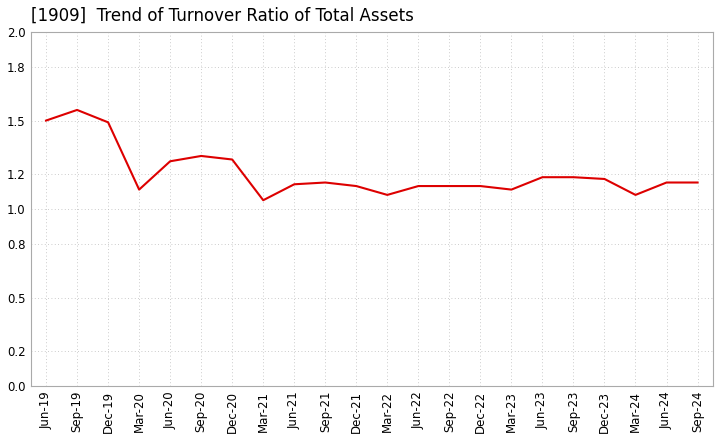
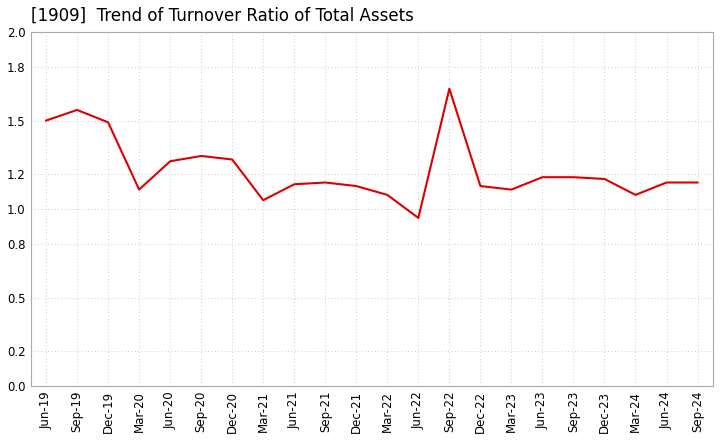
Jun-22: 1.13 -> 0.95
Sep-22: 1.13 -> 1.68
